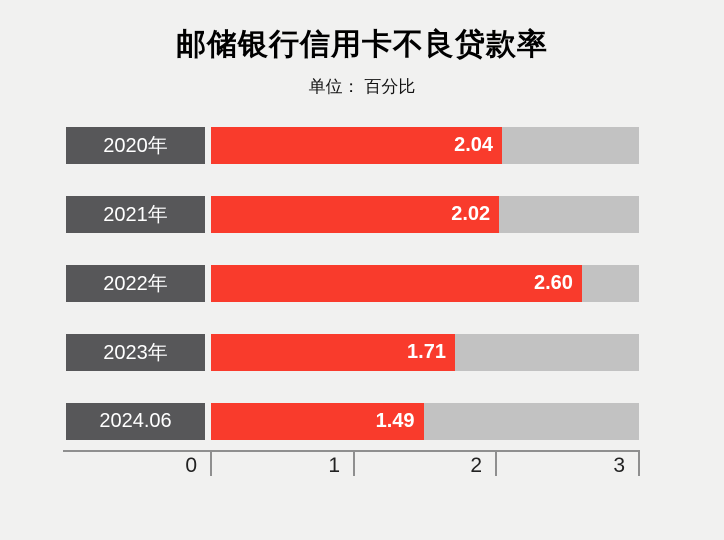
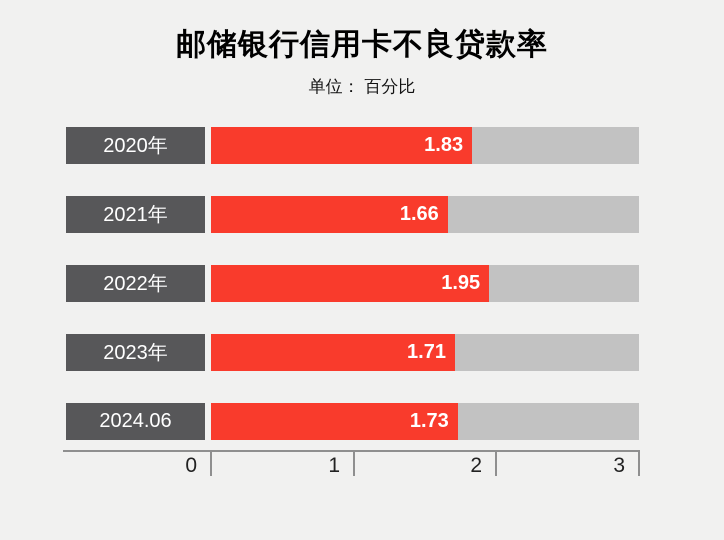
2020年: 2.04 -> 1.83
2021年: 2.02 -> 1.66
2022年: 2.60 -> 1.95
2024.06: 1.49 -> 1.73
